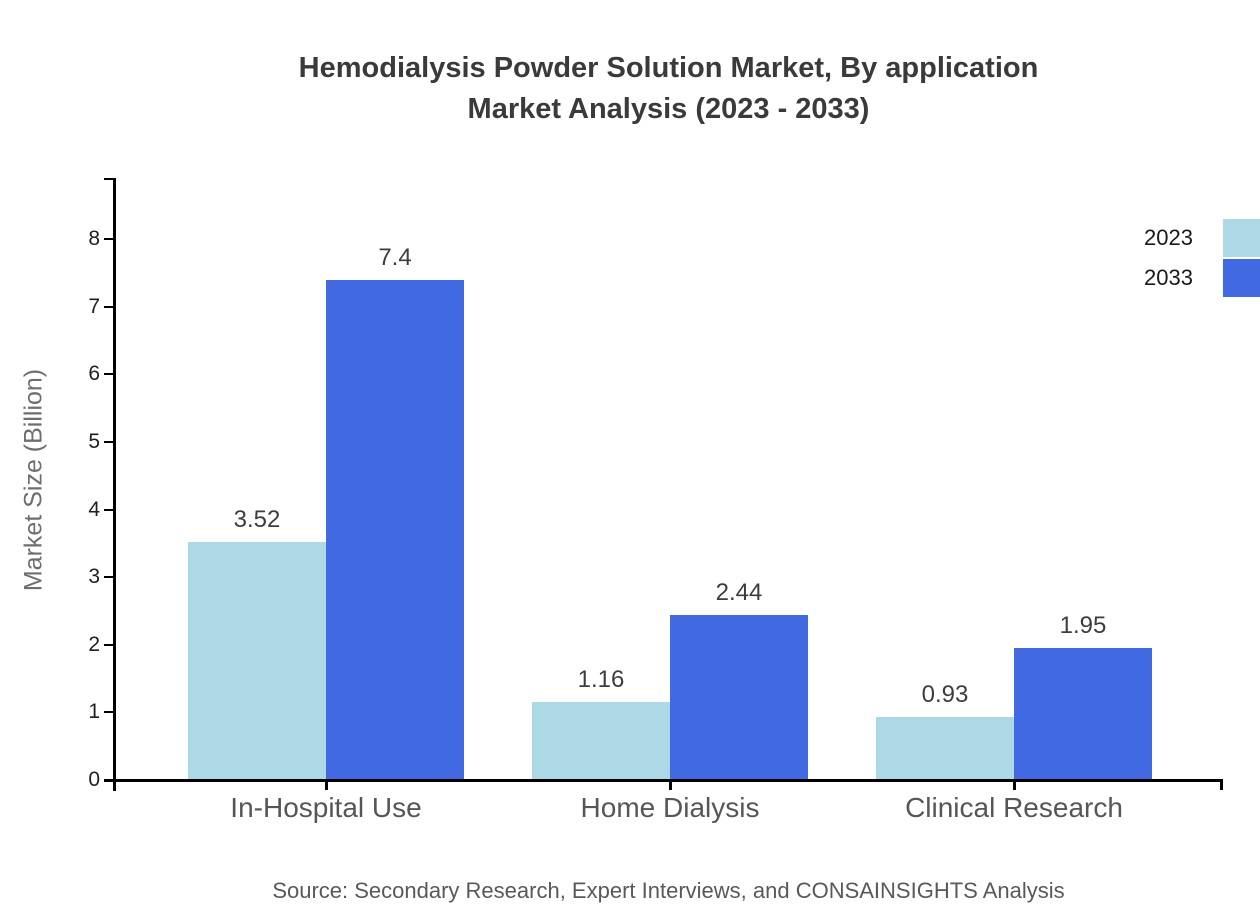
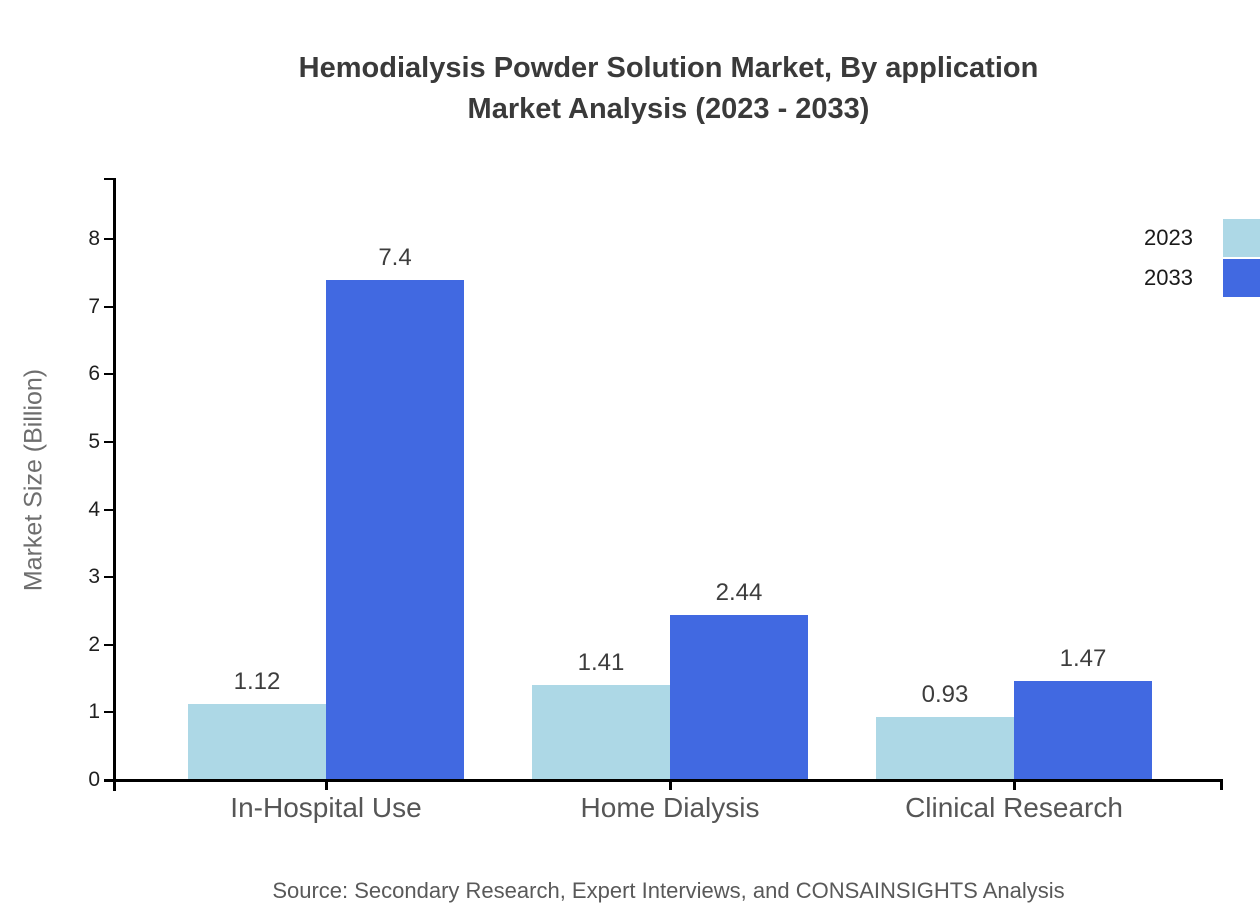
2023/In-Hospital Use: 3.52 -> 1.12
2023/Home Dialysis: 1.16 -> 1.41
2033/Clinical Research: 1.95 -> 1.47
